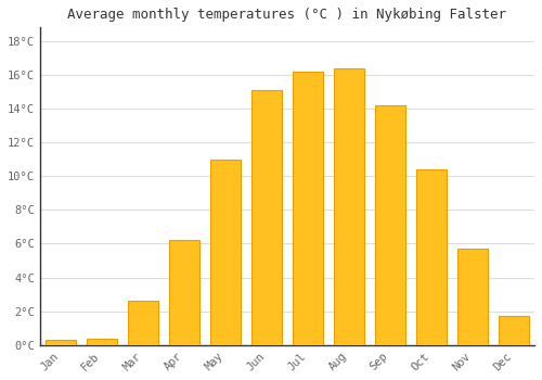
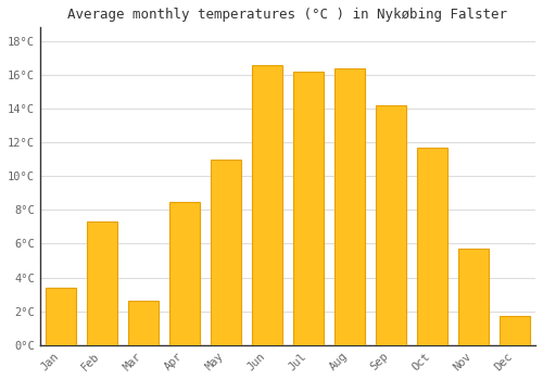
Jan: 0.3°C -> 3.4°C
Feb: 0.4°C -> 7.3°C
Apr: 6.2°C -> 8.5°C
Jun: 15.1°C -> 16.6°C
Oct: 10.4°C -> 11.7°C
